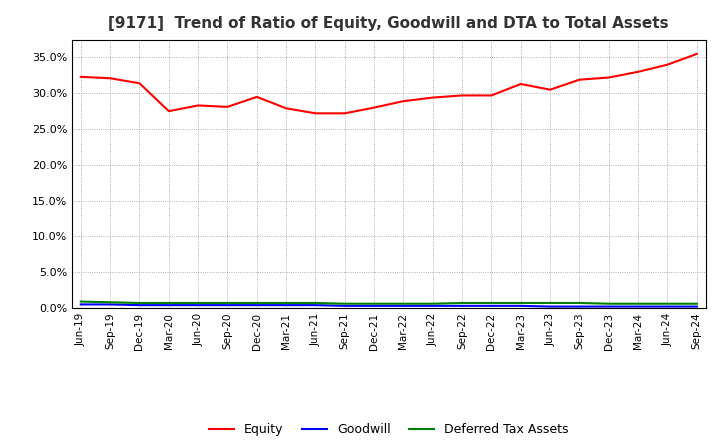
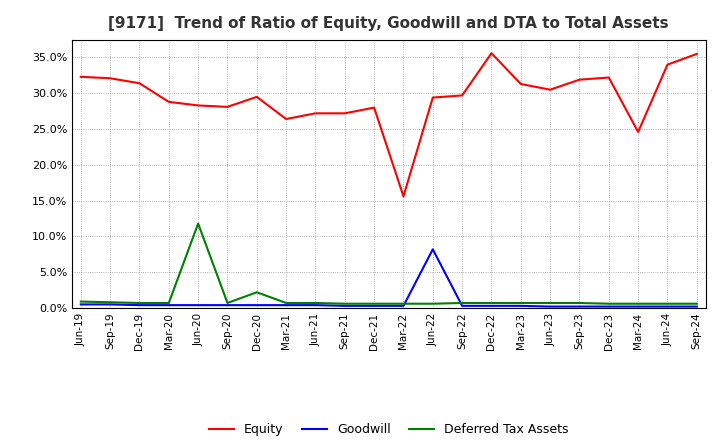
Equity/Mar-20: 27.5% -> 28.8%
Deferred Tax Assets/Jun-20: 0.7% -> 11.8%
Deferred Tax Assets/Dec-20: 0.7% -> 2.2%
Equity/Mar-21: 27.9% -> 26.4%
Equity/Mar-22: 28.9% -> 15.6%
Goodwill/Jun-22: 0.3% -> 8.2%
Equity/Dec-22: 29.7% -> 35.6%
Equity/Mar-24: 33.0% -> 24.6%
